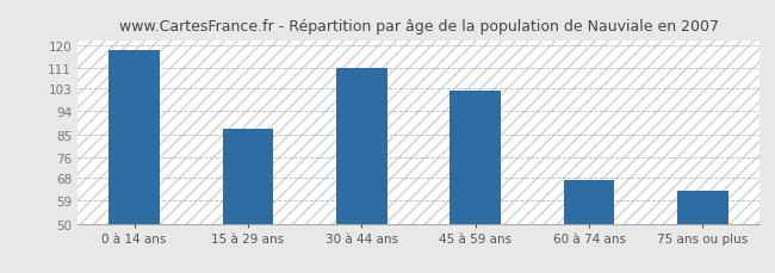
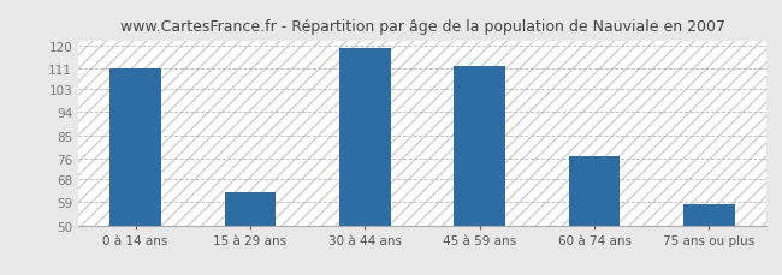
0 à 14 ans: 118 -> 111
15 à 29 ans: 87 -> 63
30 à 44 ans: 111 -> 119
45 à 59 ans: 102 -> 112
60 à 74 ans: 67 -> 77
75 ans ou plus: 63 -> 58
